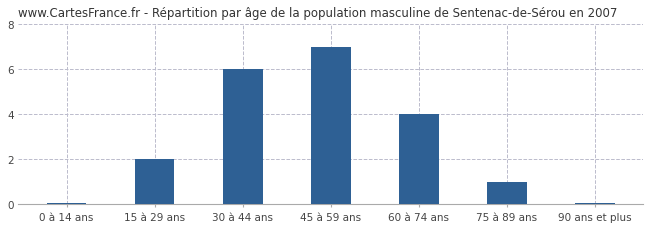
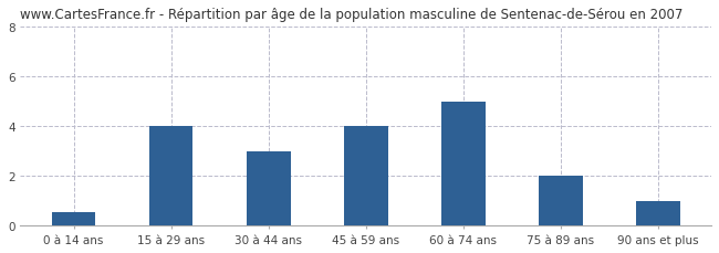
0 à 14 ans: 0.07 -> 0.55
15 à 29 ans: 2.00 -> 4.00
30 à 44 ans: 6.00 -> 3.00
45 à 59 ans: 7.00 -> 4.00
60 à 74 ans: 4.00 -> 5.00
75 à 89 ans: 1.00 -> 2.00
90 ans et plus: 0.07 -> 1.00
